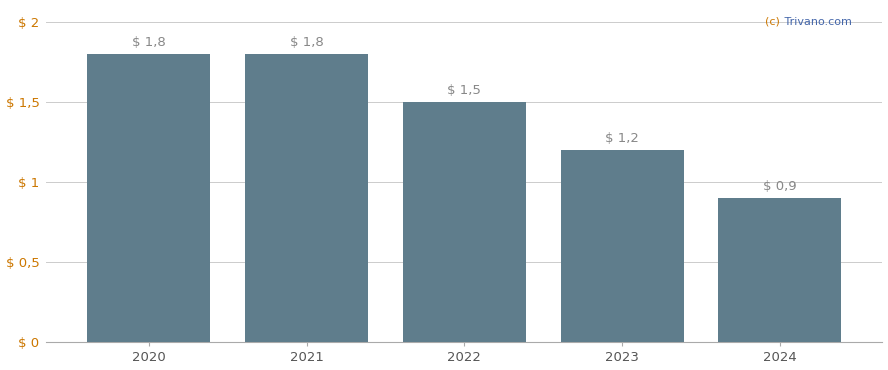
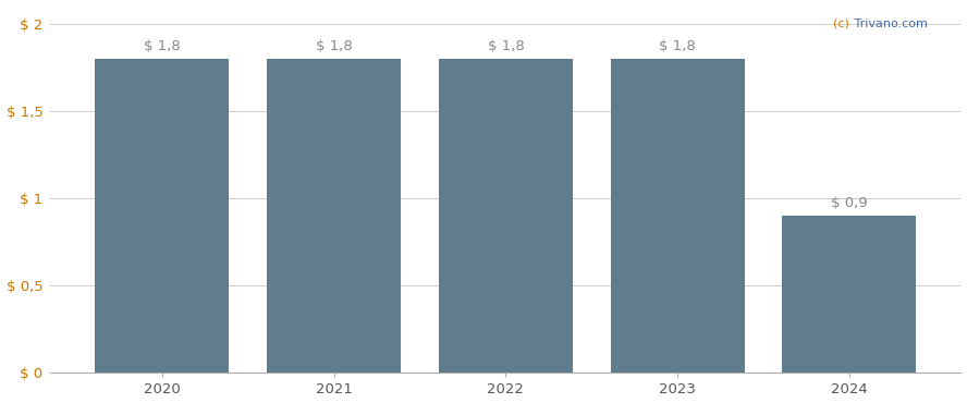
2022: 1,5 -> 1,8
2023: 1,2 -> 1,8
